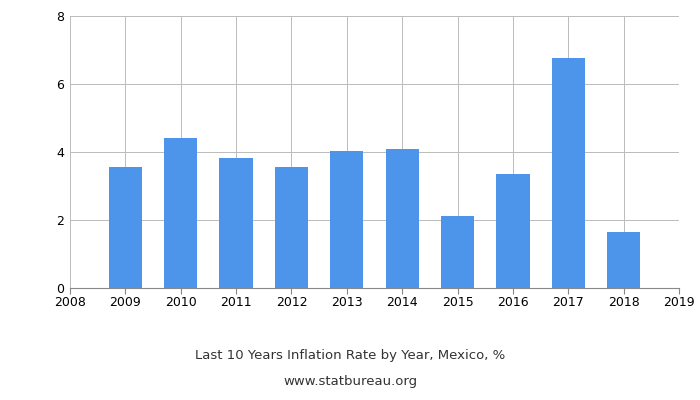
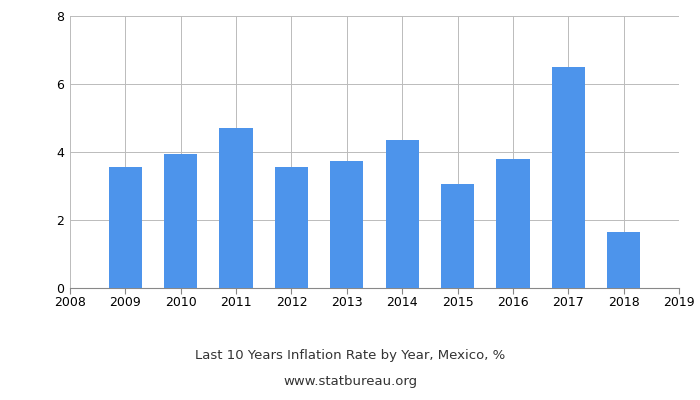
2010: 4.40 -> 3.95
2011: 3.82 -> 4.70
2013: 4.02 -> 3.75
2014: 4.08 -> 4.35
2015: 2.13 -> 3.05
2016: 3.36 -> 3.80
2017: 6.77 -> 6.50
